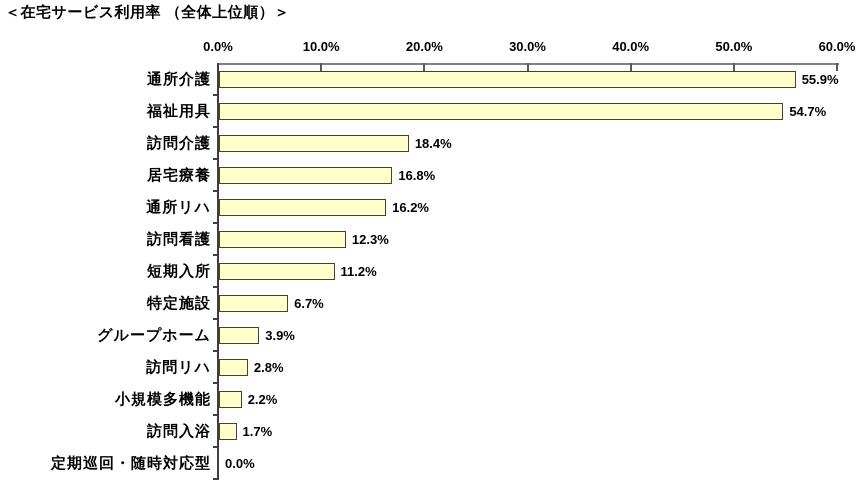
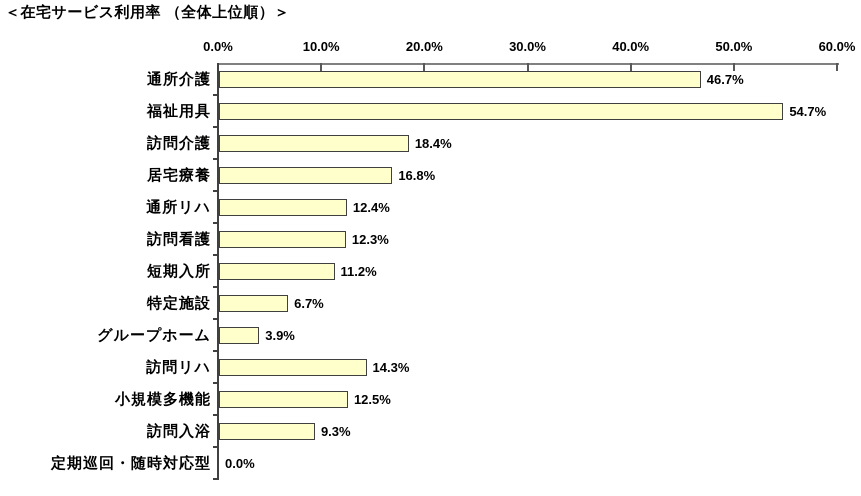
通所介護: 55.9% -> 46.7%
通所リハ: 16.2% -> 12.4%
訪問リハ: 2.8% -> 14.3%
小規模多機能: 2.2% -> 12.5%
訪問入浴: 1.7% -> 9.3%
